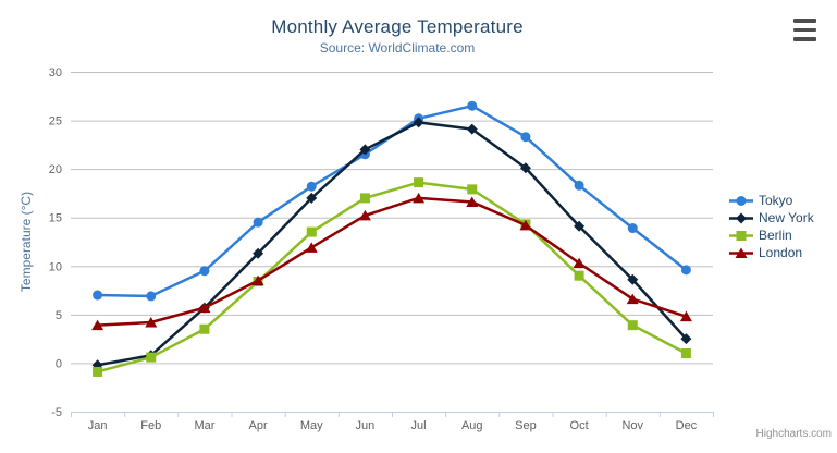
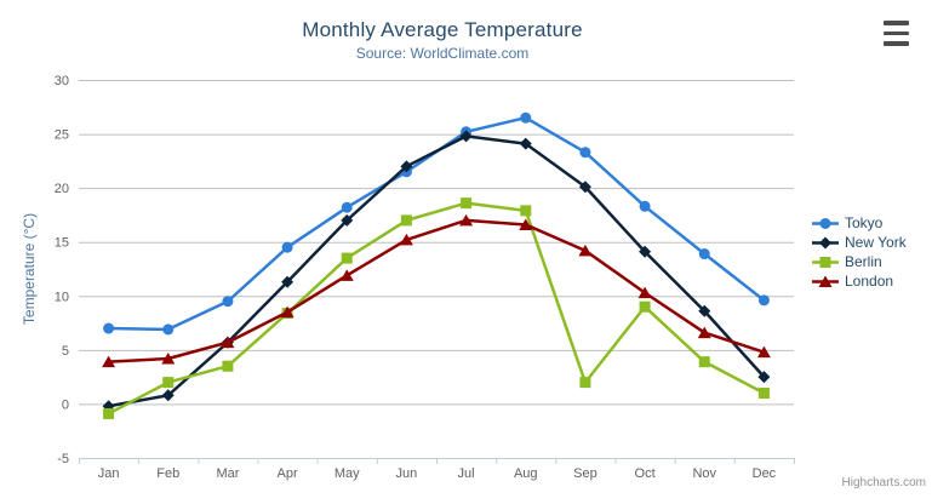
Berlin/Feb: 1 -> 2
Berlin/Sep: 14 -> 2
